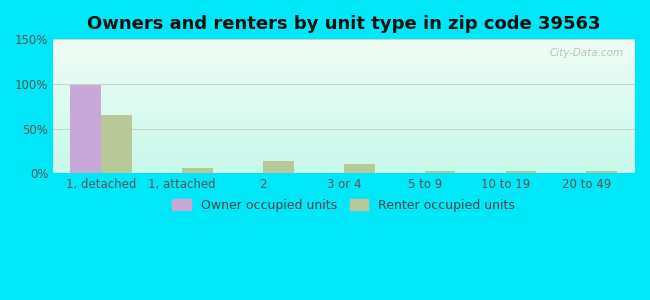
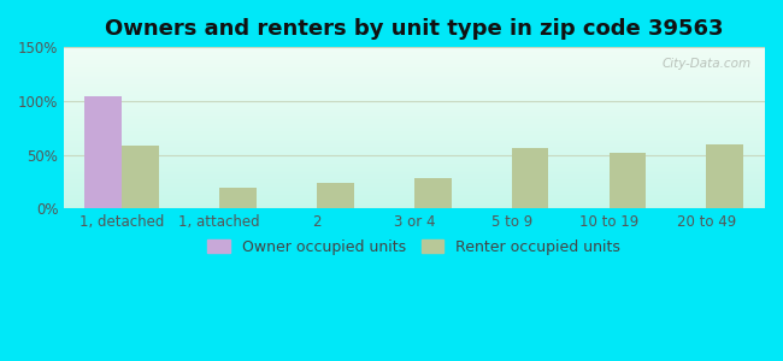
Owner occupied units/1, detached: 98% -> 104%
Renter occupied units/1, detached: 65% -> 58%
Renter occupied units/1, attached: 6% -> 20%
Renter occupied units/2: 14% -> 24%
Renter occupied units/3 or 4: 10% -> 28%
Renter occupied units/5 to 9: 3% -> 56%
Renter occupied units/10 to 19: 3% -> 52%
Renter occupied units/20 to 49: 3% -> 60%
